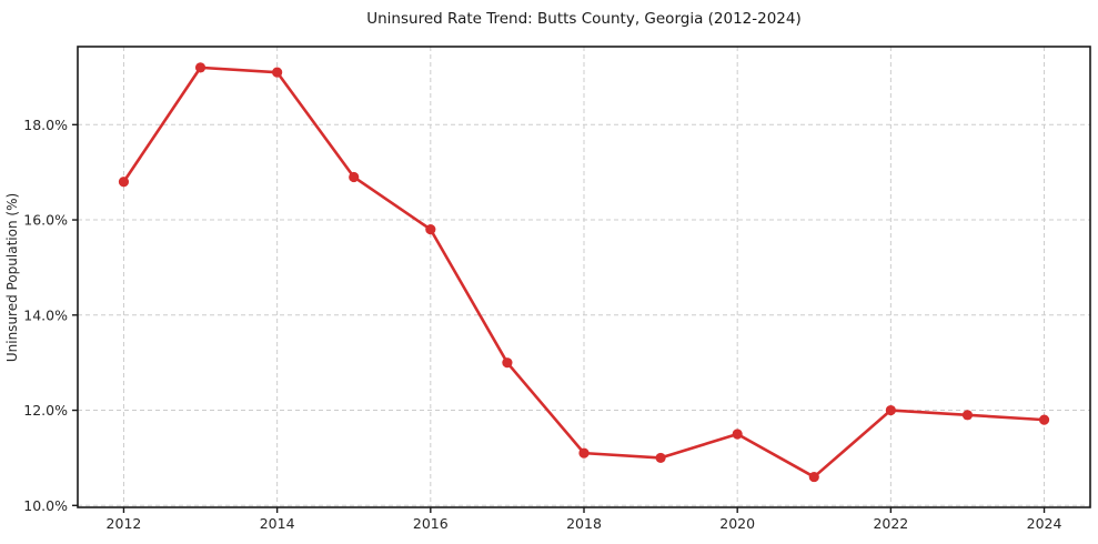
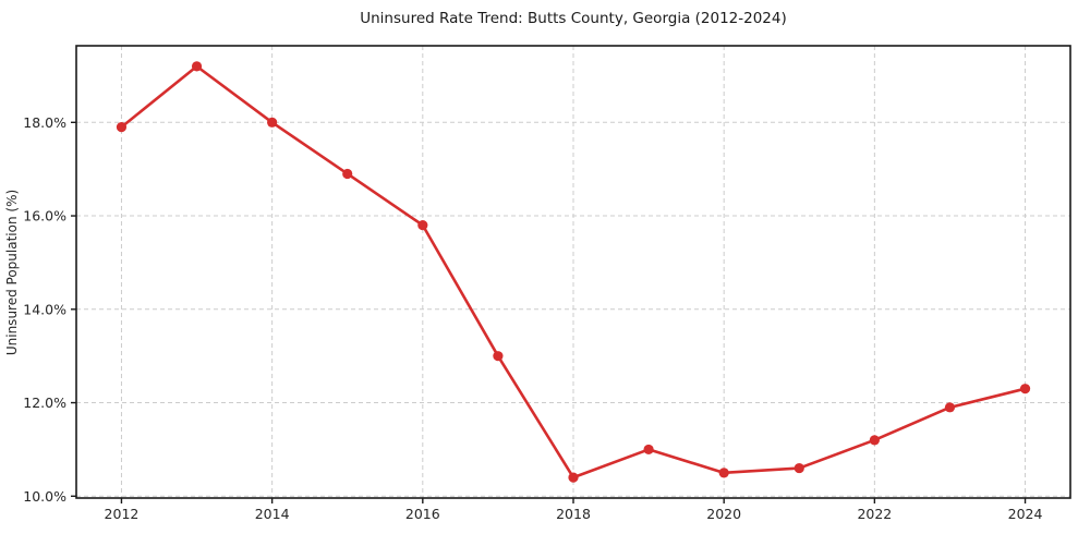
2012: 16.8% -> 17.9%
2014: 19.1% -> 18.0%
2018: 11.1% -> 10.4%
2020: 11.5% -> 10.5%
2022: 12.0% -> 11.2%
2024: 11.8% -> 12.3%
